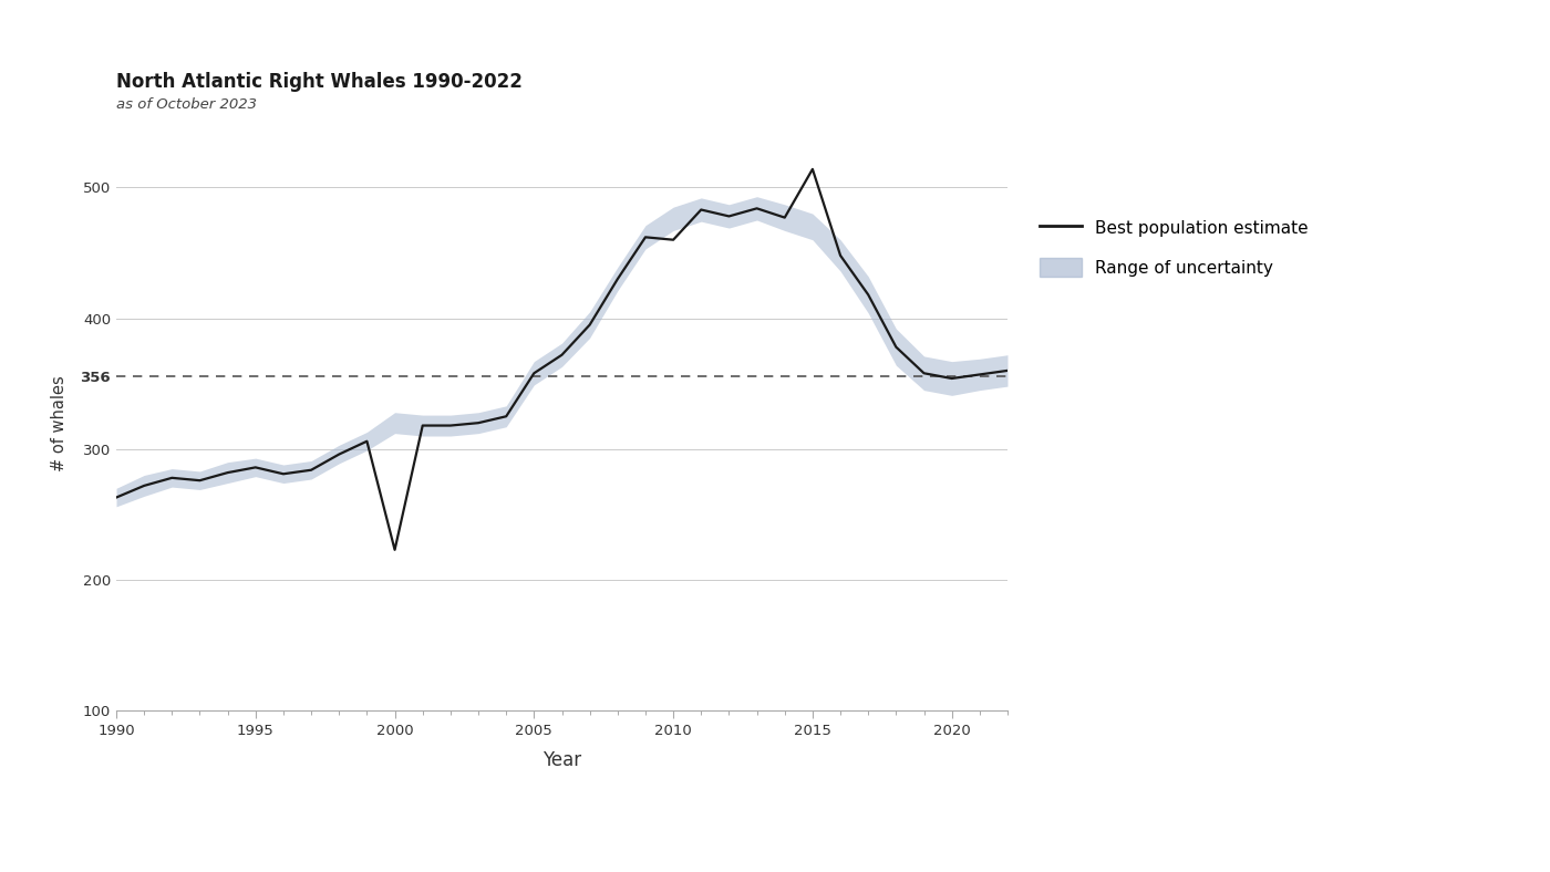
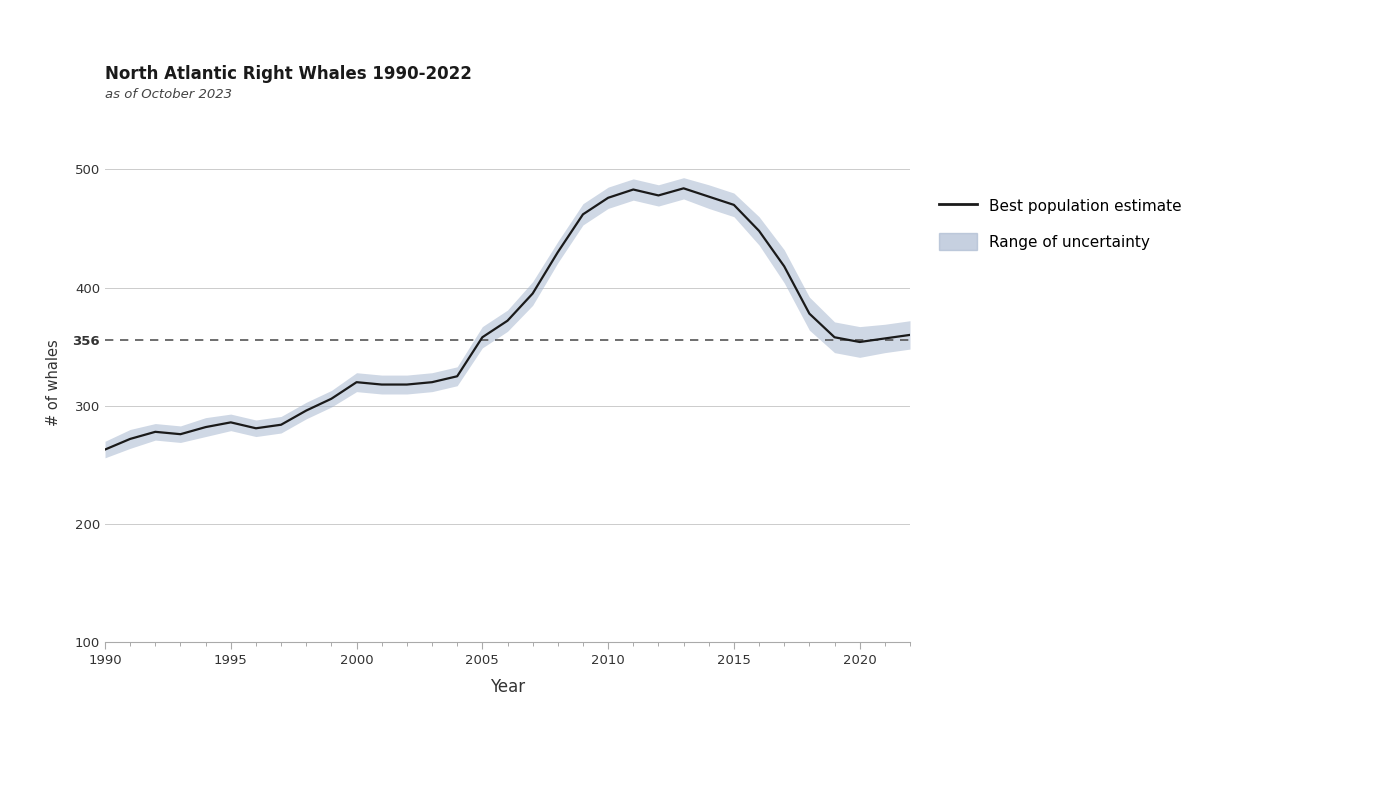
Best population estimate/2000: 223 -> 320
Best population estimate/2010: 460 -> 476
Best population estimate/2015: 514 -> 470
